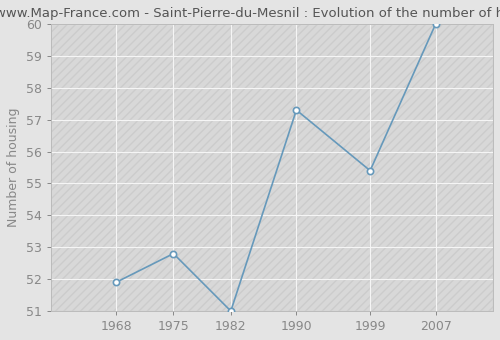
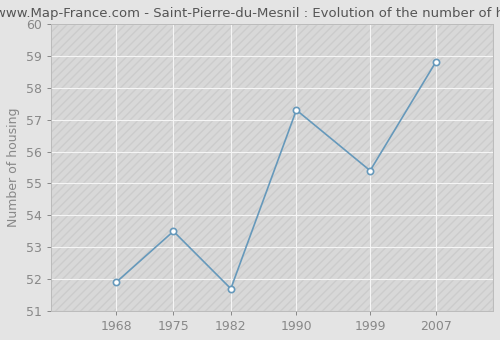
1975: 52.8 -> 53.5
1982: 51.0 -> 51.7
2007: 60.0 -> 58.8
